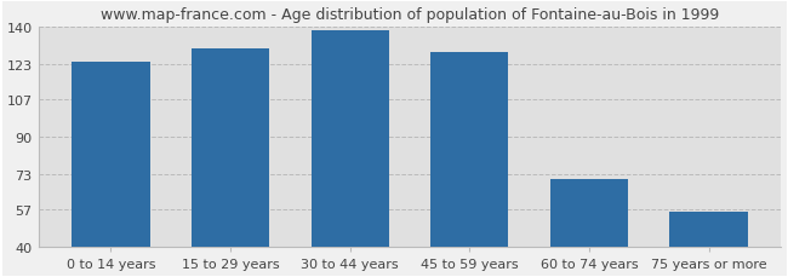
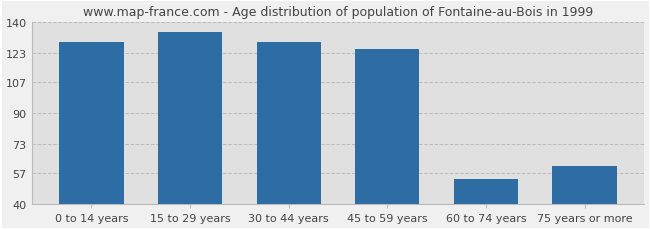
0 to 14 years: 124 -> 129
15 to 29 years: 130 -> 134
30 to 44 years: 138 -> 129
45 to 59 years: 128 -> 125
60 to 74 years: 71 -> 54
75 years or more: 56 -> 61
